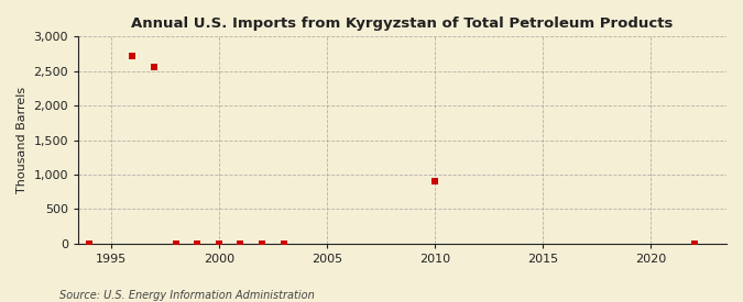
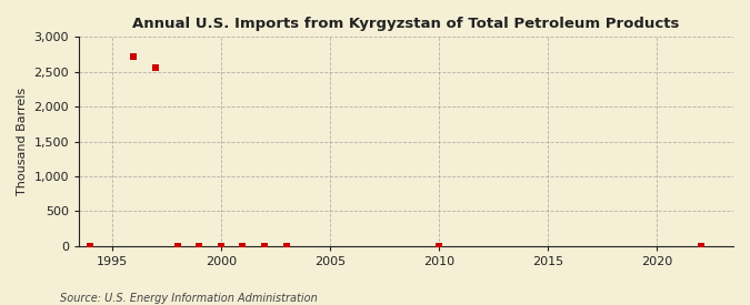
2010: 900 -> 0
